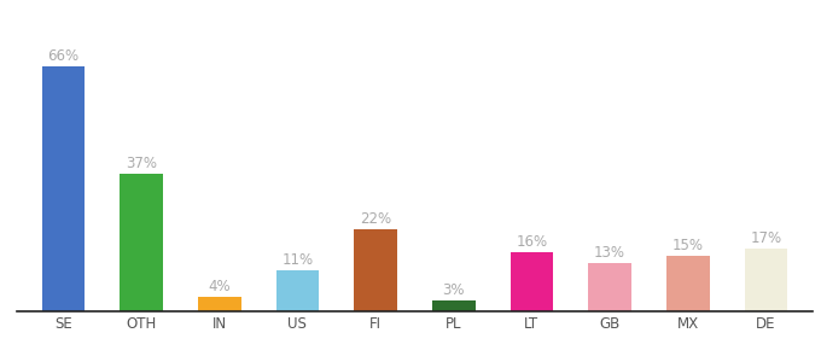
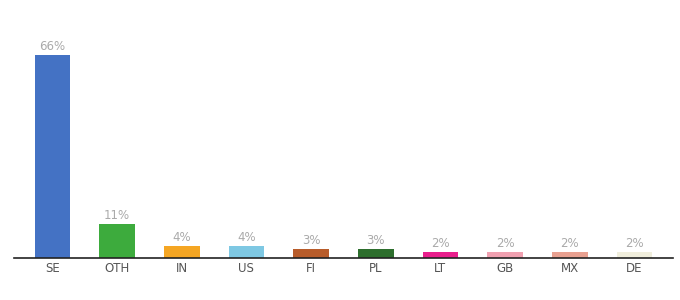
OTH: 37% -> 11%
US: 11% -> 4%
FI: 22% -> 3%
LT: 16% -> 2%
GB: 13% -> 2%
MX: 15% -> 2%
DE: 17% -> 2%
